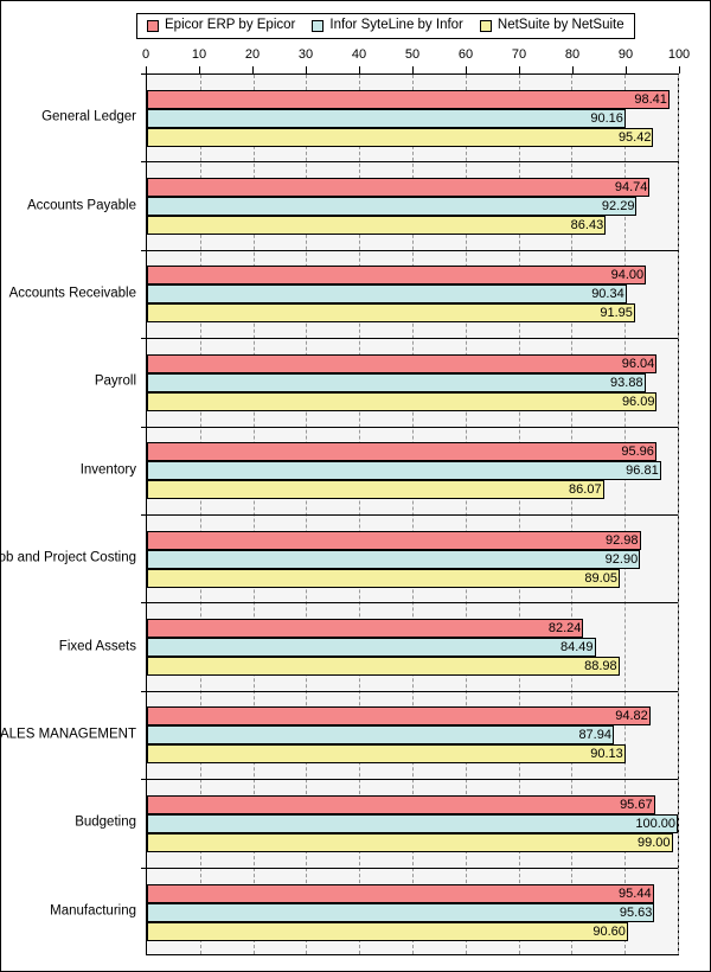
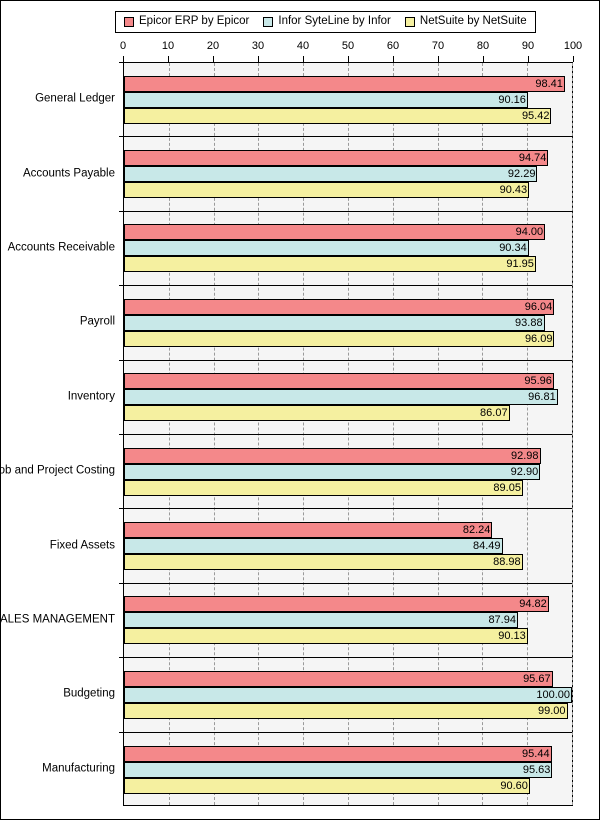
NetSuite by NetSuite/Accounts Payable: 86.43 -> 90.43
